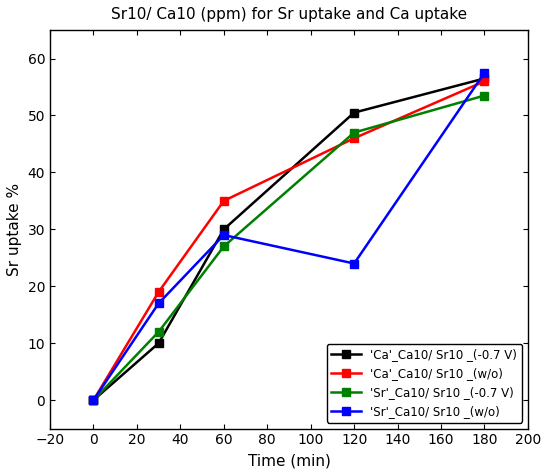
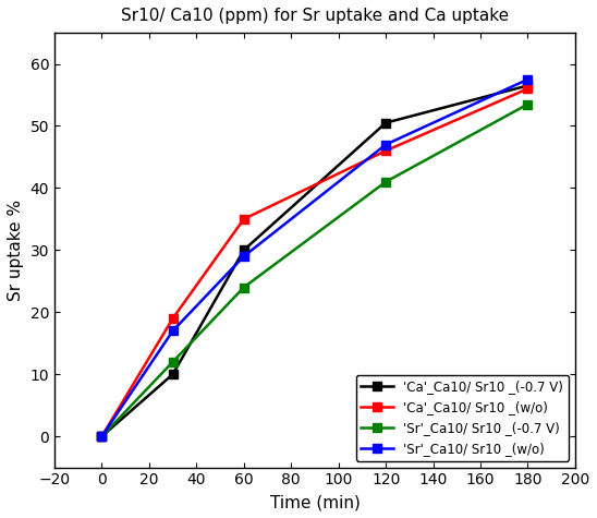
'Sr'_Ca10/ Sr10 _(-0.7 V)/60: 27.0 -> 24.0
'Sr'_Ca10/ Sr10 _(-0.7 V)/120: 47.0 -> 41.0
'Sr'_Ca10/ Sr10 _(w/o)/120: 24.0 -> 47.0
